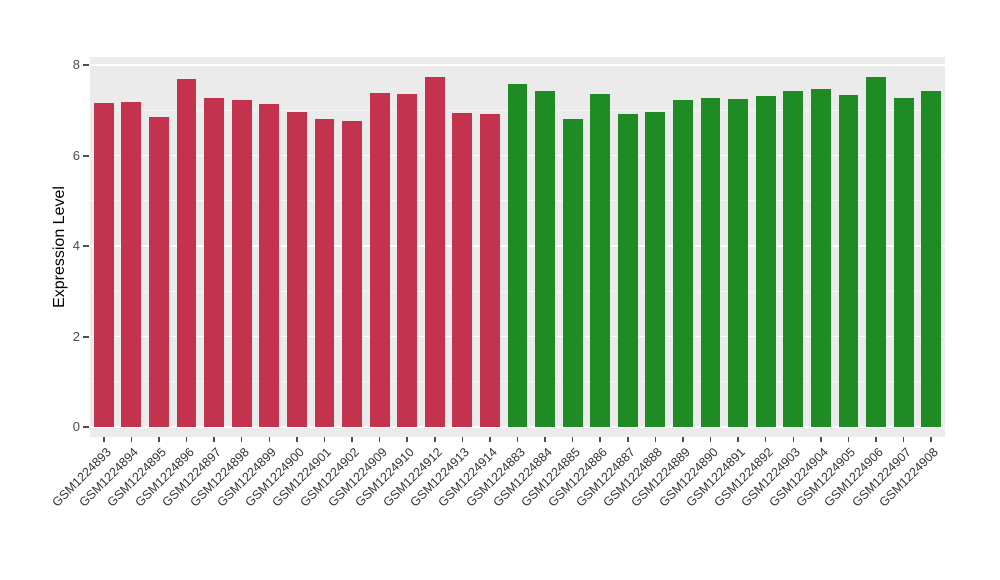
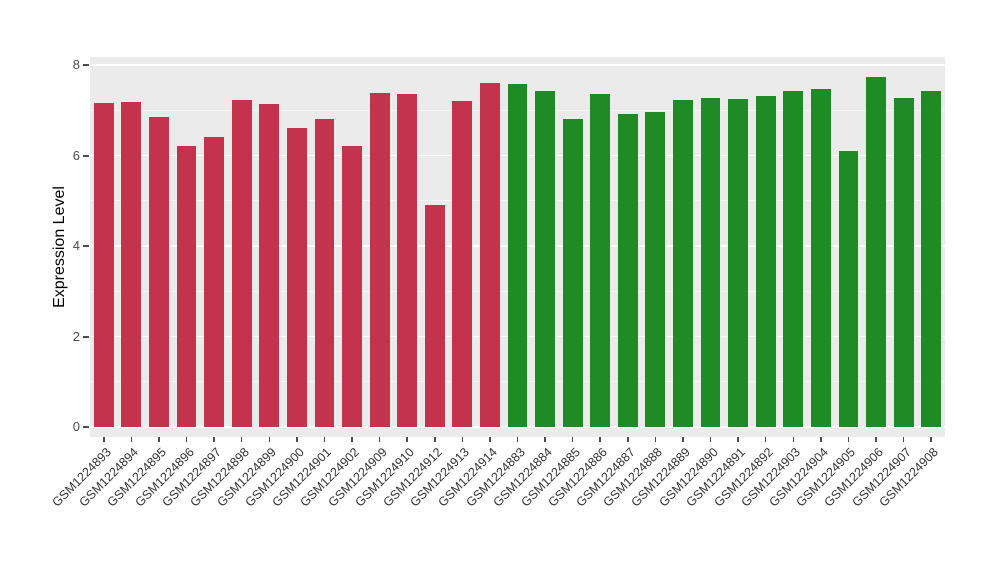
GSM1224896: 7.7 -> 6.2
GSM1224897: 7.3 -> 6.4
GSM1224900: 7.0 -> 6.6
GSM1224902: 6.8 -> 6.2
GSM1224912: 7.7 -> 4.9
GSM1224913: 6.9 -> 7.2
GSM1224914: 6.9 -> 7.6
GSM1224905: 7.3 -> 6.1
